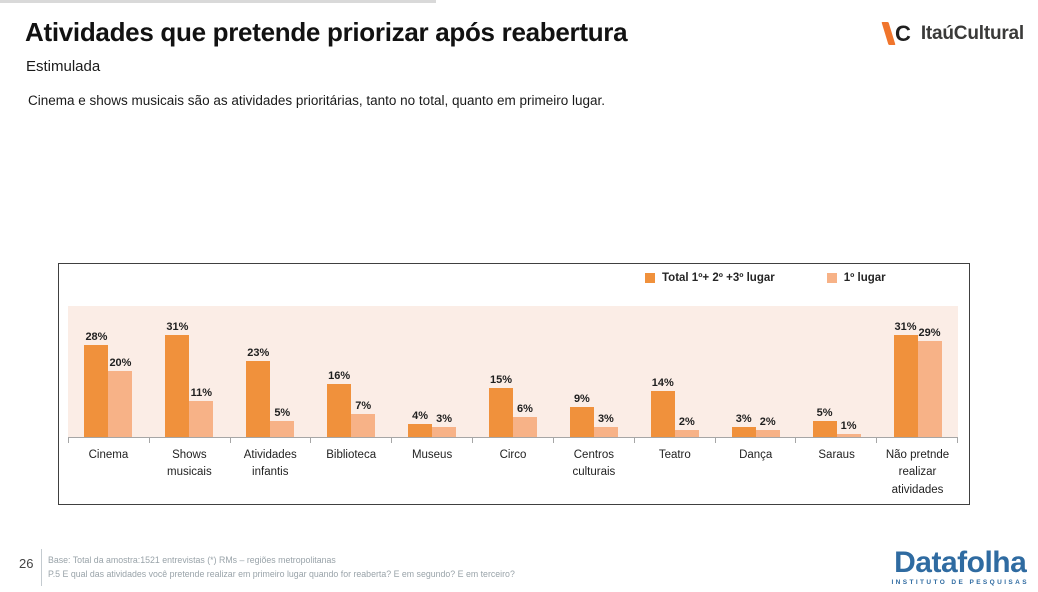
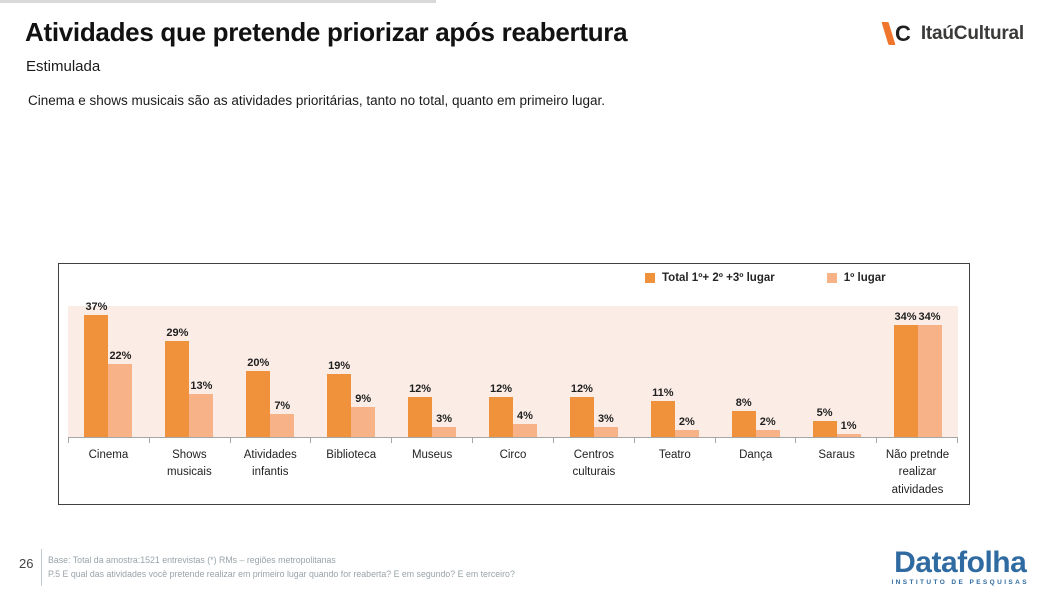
Total 1º+ 2º +3º lugar/Cinema: 28% -> 37%
1º lugar/Cinema: 20% -> 22%
Total 1º+ 2º +3º lugar/Shows musicais: 31% -> 29%
1º lugar/Shows musicais: 11% -> 13%
Total 1º+ 2º +3º lugar/Atividades infantis: 23% -> 20%
1º lugar/Atividades infantis: 5% -> 7%
Total 1º+ 2º +3º lugar/Biblioteca: 16% -> 19%
1º lugar/Biblioteca: 7% -> 9%
Total 1º+ 2º +3º lugar/Museus: 4% -> 12%
Total 1º+ 2º +3º lugar/Circo: 15% -> 12%
1º lugar/Circo: 6% -> 4%
Total 1º+ 2º +3º lugar/Centros culturais: 9% -> 12%
Total 1º+ 2º +3º lugar/Teatro: 14% -> 11%
Total 1º+ 2º +3º lugar/Dança: 3% -> 8%
Total 1º+ 2º +3º lugar/Não pretnde realizar atividades: 31% -> 34%
1º lugar/Não pretnde realizar atividades: 29% -> 34%
